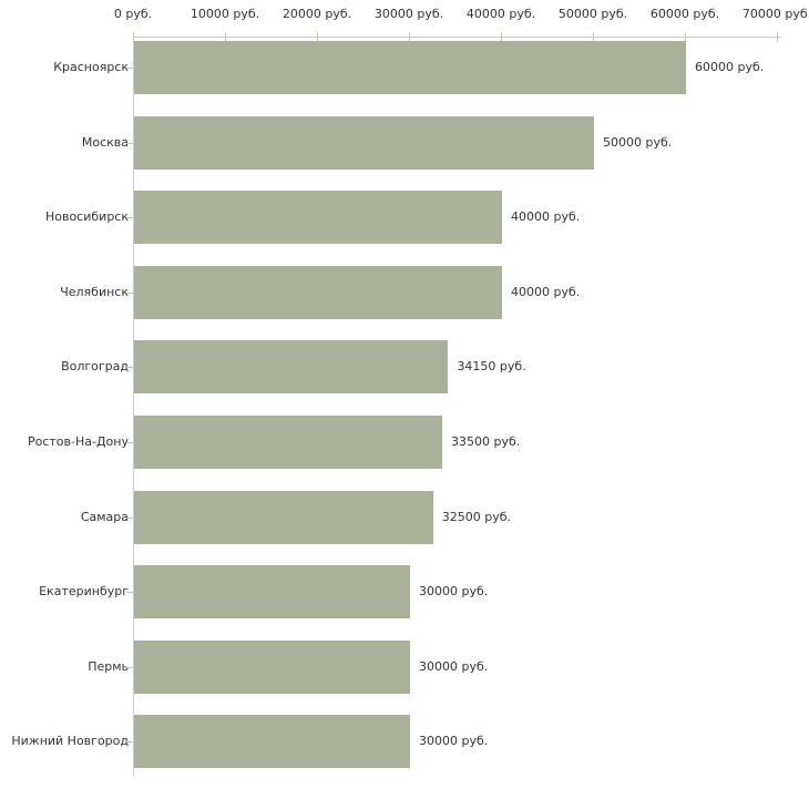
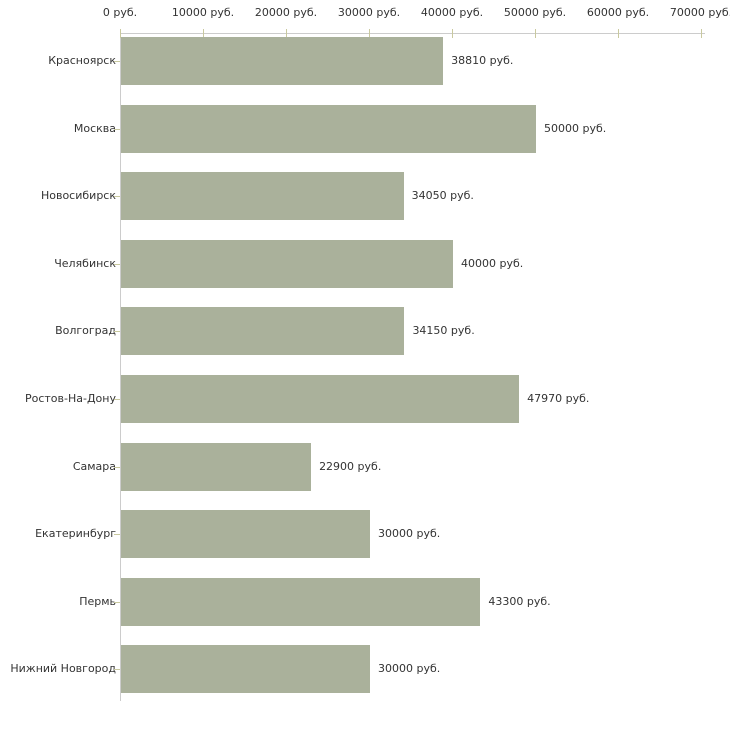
Красноярск: 60000 -> 38810
Новосибирск: 40000 -> 34050
Ростов-На-Дону: 33500 -> 47970
Самара: 32500 -> 22900
Пермь: 30000 -> 43300
